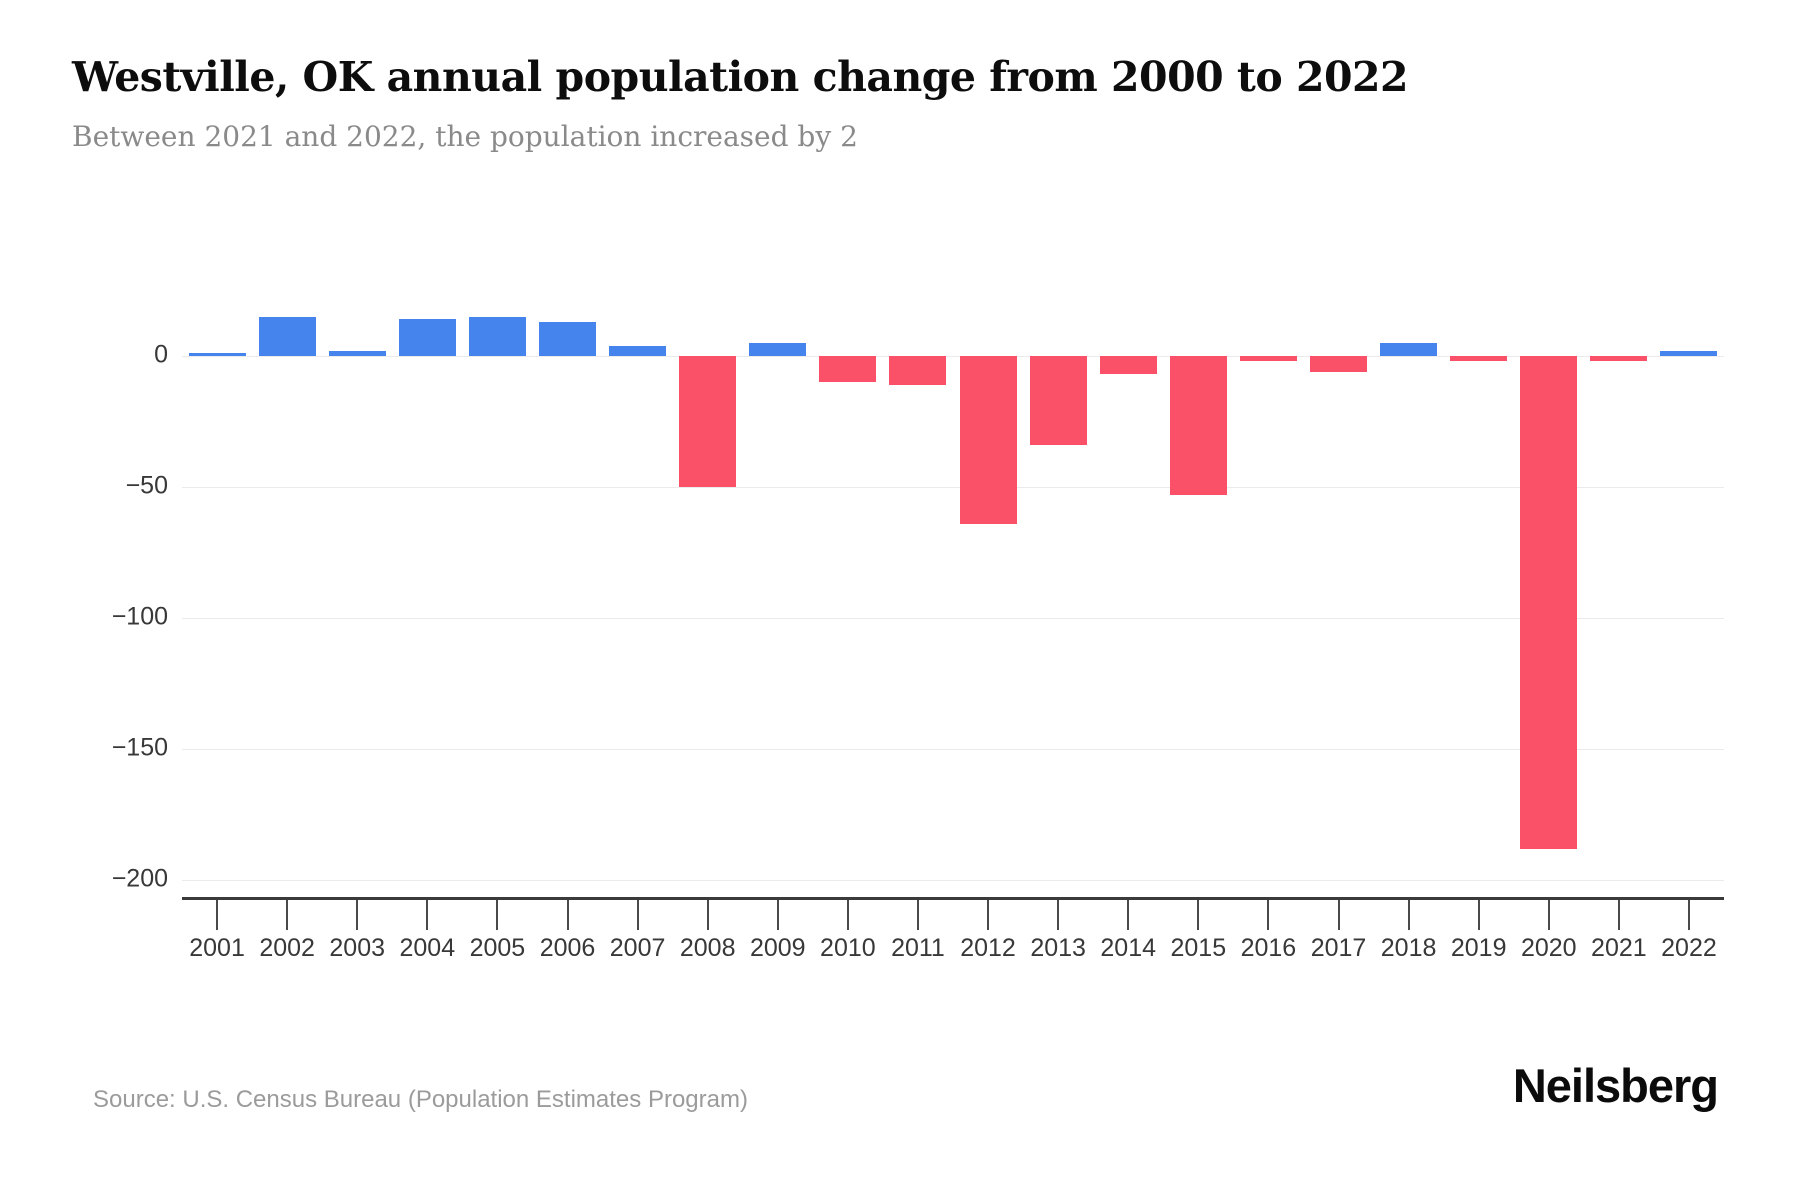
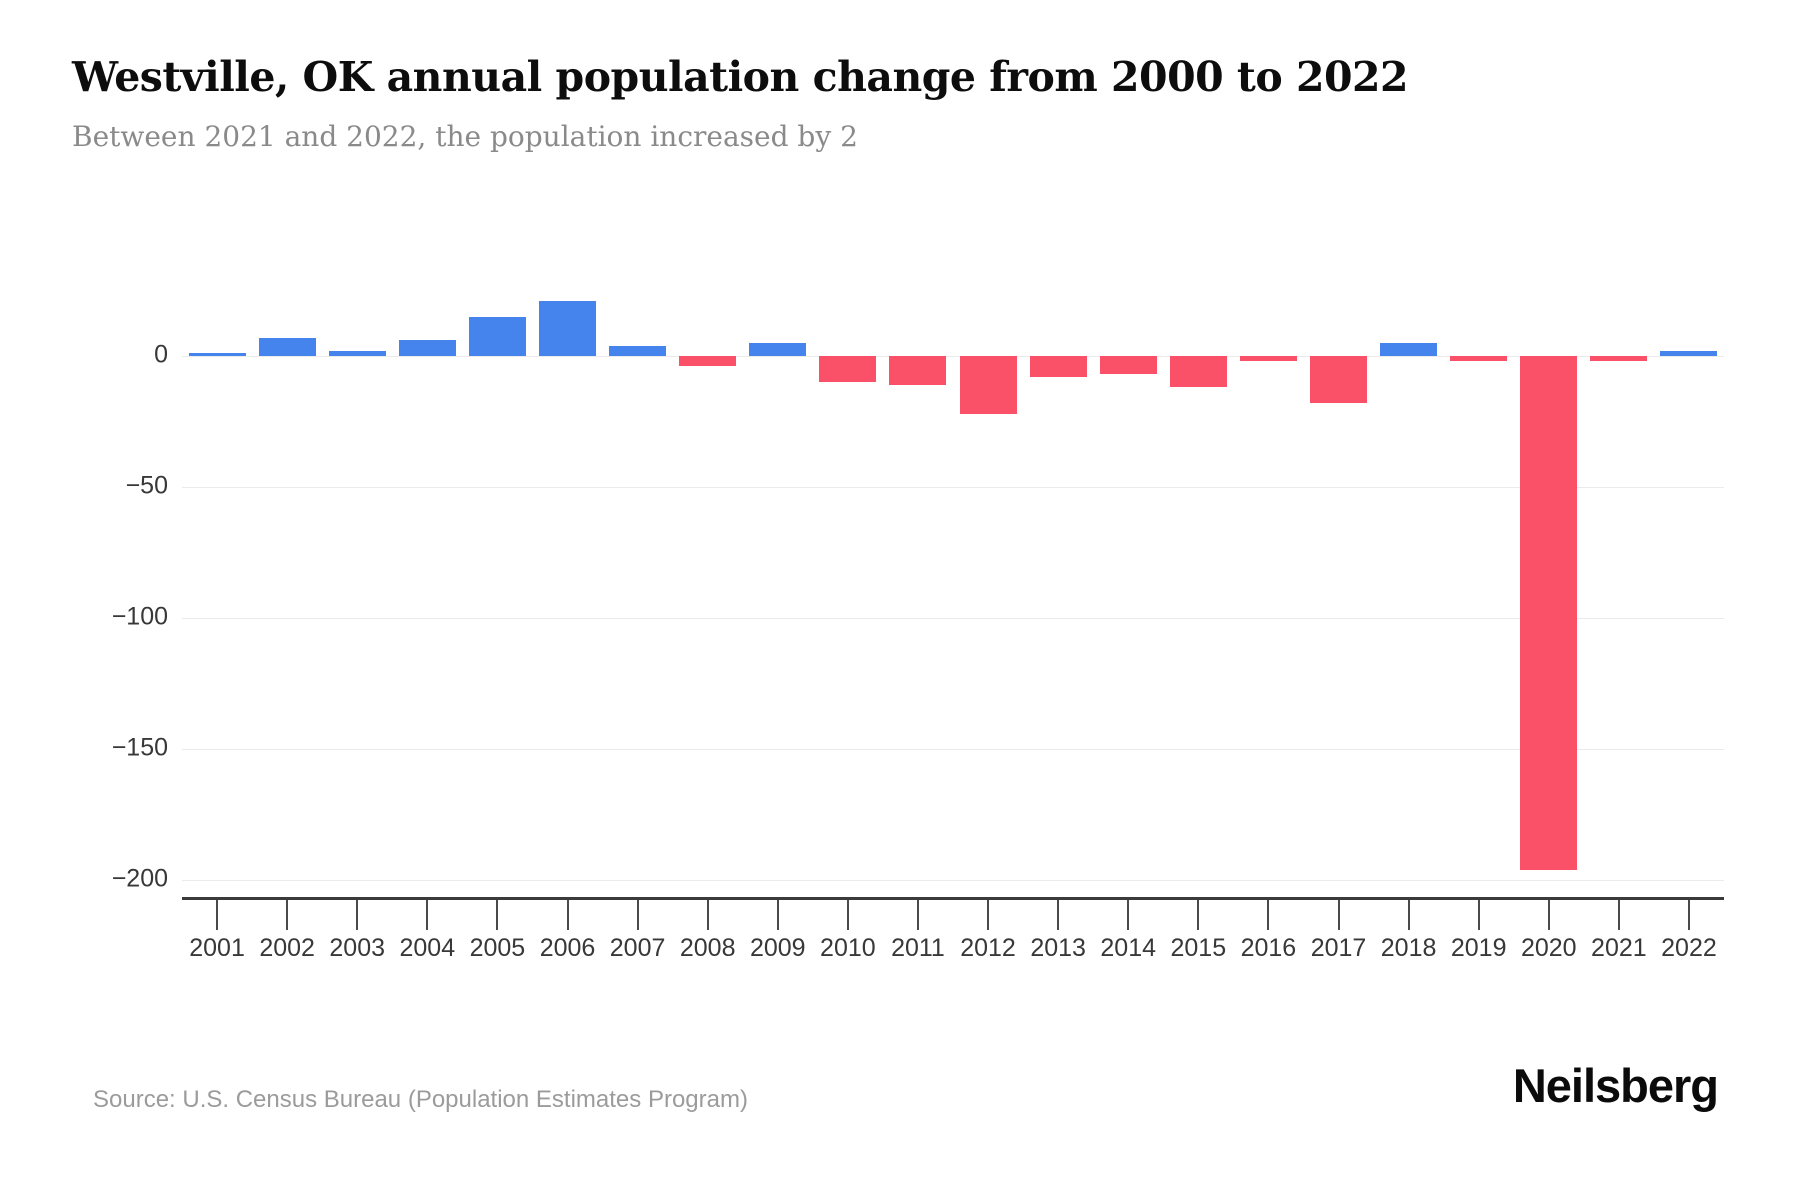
2002: 15 -> 7
2004: 14 -> 6
2006: 13 -> 21
2008: -50 -> -4
2012: -64 -> -22
2013: -34 -> -8
2015: -53 -> -12
2017: -6 -> -18
2020: -188 -> -196
